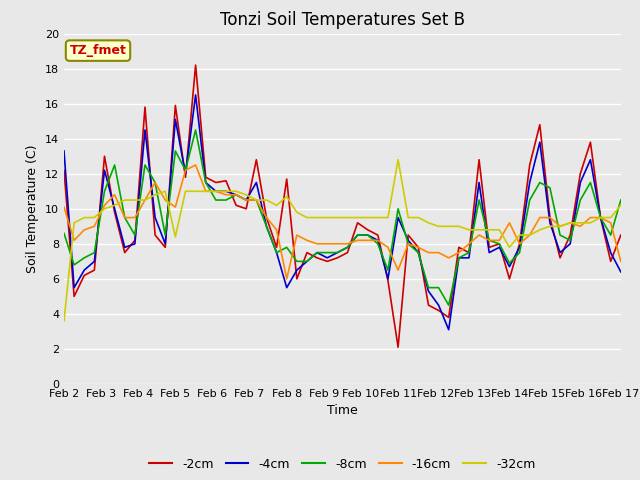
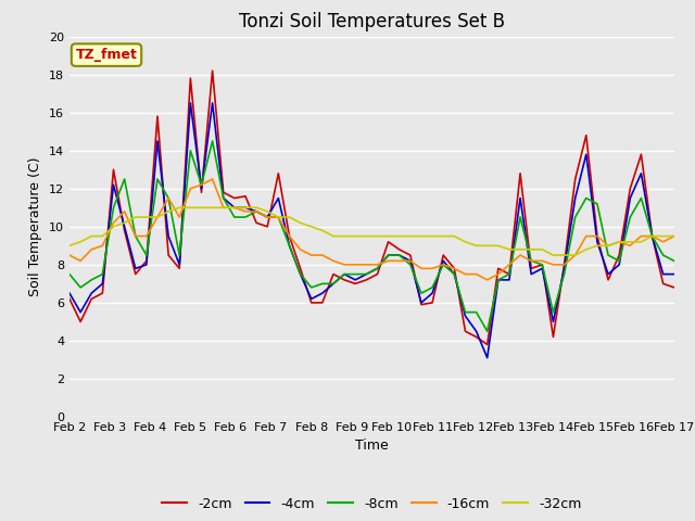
-2cm/Feb 2: 12.2 -> 6.2
-4cm/Feb 2: 13.3 -> 6.5
-8cm/Feb 2: 8.6 -> 7.5
-16cm/Feb 2: 10.1 -> 8.5
-32cm/Feb 2: 3.6 -> 9.0
-2cm/Feb 5: 15.9 -> 17.8
-4cm/Feb 5: 15.1 -> 16.5
-8cm/Feb 5: 13.3 -> 14.0
-16cm/Feb 5: 10.1 -> 12.0
-32cm/Feb 5: 8.4 -> 11.0
-2cm/Feb 8: 11.7 -> 6.0
-4cm/Feb 8: 5.5 -> 6.2
-8cm/Feb 8: 7.8 -> 6.8
-16cm/Feb 8: 6.0 -> 8.5
-32cm/Feb 8: 10.7 -> 10.0
-2cm/Feb 11: 2.1 -> 6.0
-4cm/Feb 11: 9.5 -> 6.5
-8cm/Feb 11: 10.0 -> 6.8
-16cm/Feb 11: 6.5 -> 7.8
-32cm/Feb 11: 12.8 -> 9.5
-2cm/Feb 14: 6.0 -> 4.2
-4cm/Feb 14: 6.7 -> 5.0
-8cm/Feb 14: 6.9 -> 5.5
-16cm/Feb 14: 9.2 -> 8.0
-32cm/Feb 14: 7.8 -> 8.5
-2cm/Feb 17: 8.5 -> 6.8
-4cm/Feb 17: 6.4 -> 7.5
-8cm/Feb 17: 10.5 -> 8.2
-16cm/Feb 17: 7.0 -> 9.5
-32cm/Feb 17: 10.2 -> 9.5
